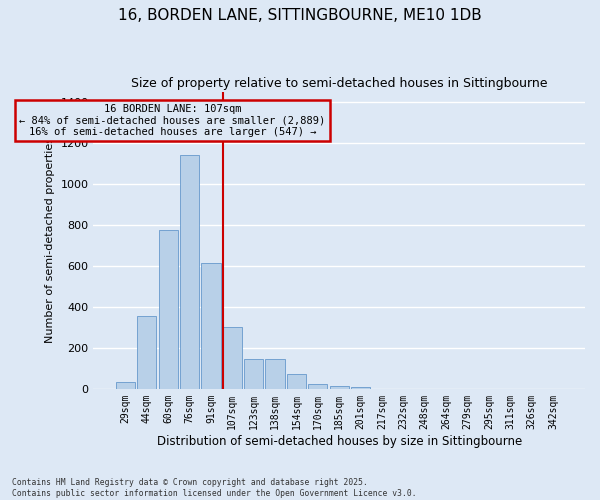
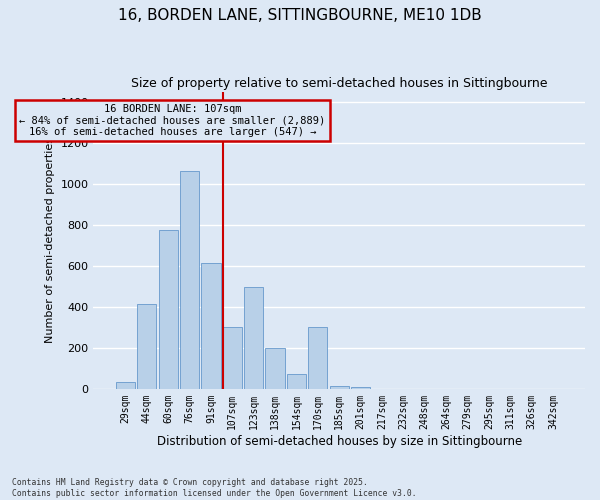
44sqm: 355 -> 415
76sqm: 1140 -> 1065
123sqm: 145 -> 495
138sqm: 145 -> 200
170sqm: 25 -> 300
